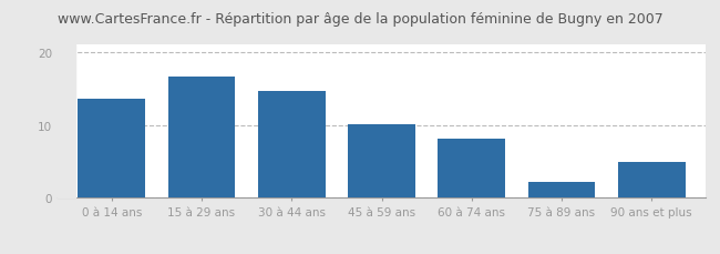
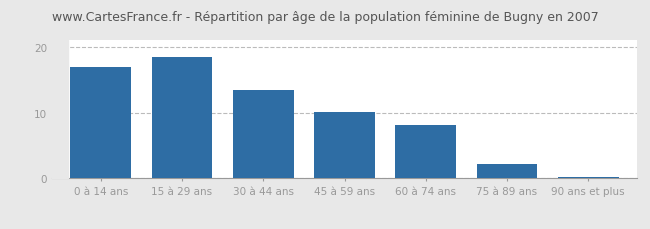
0 à 14 ans: 13.6 -> 17.0
15 à 29 ans: 16.6 -> 18.5
30 à 44 ans: 14.6 -> 13.5
90 ans et plus: 5.0 -> 0.1
